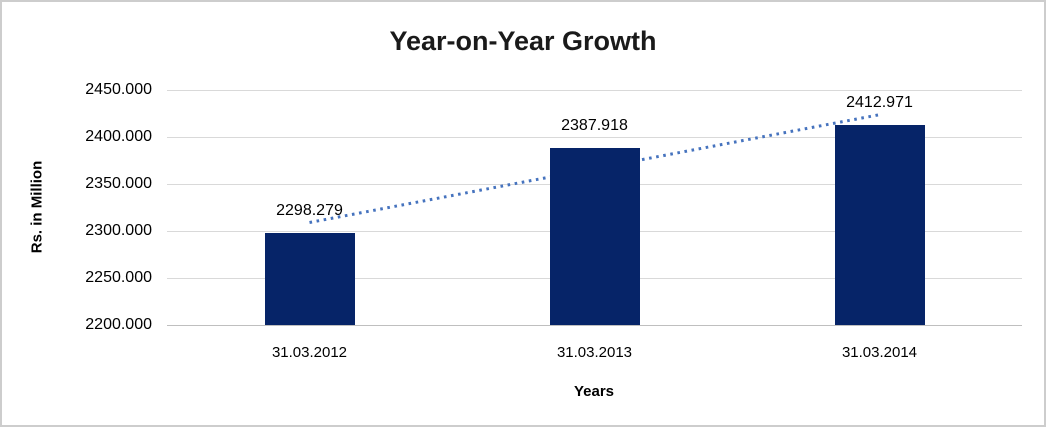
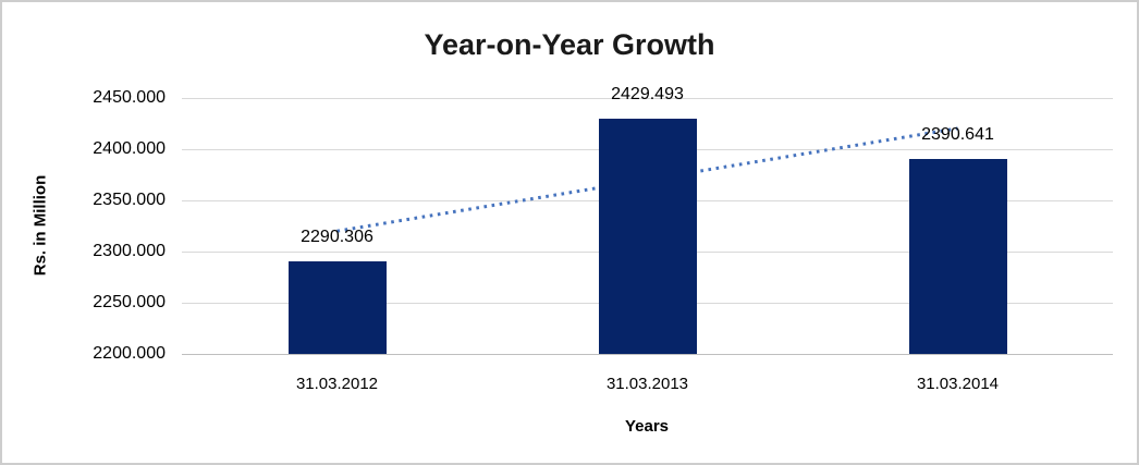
31.03.2012: 2298.279 -> 2290.306
31.03.2013: 2387.918 -> 2429.493
31.03.2014: 2412.971 -> 2390.641
